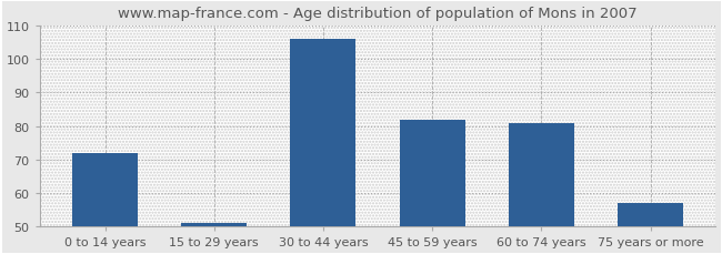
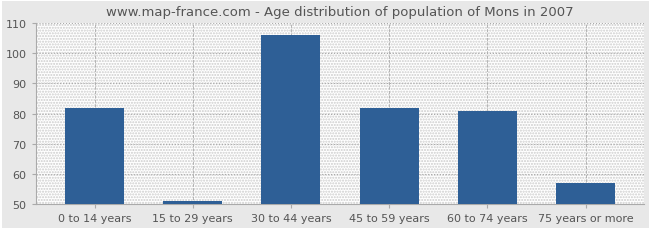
0 to 14 years: 72 -> 82
